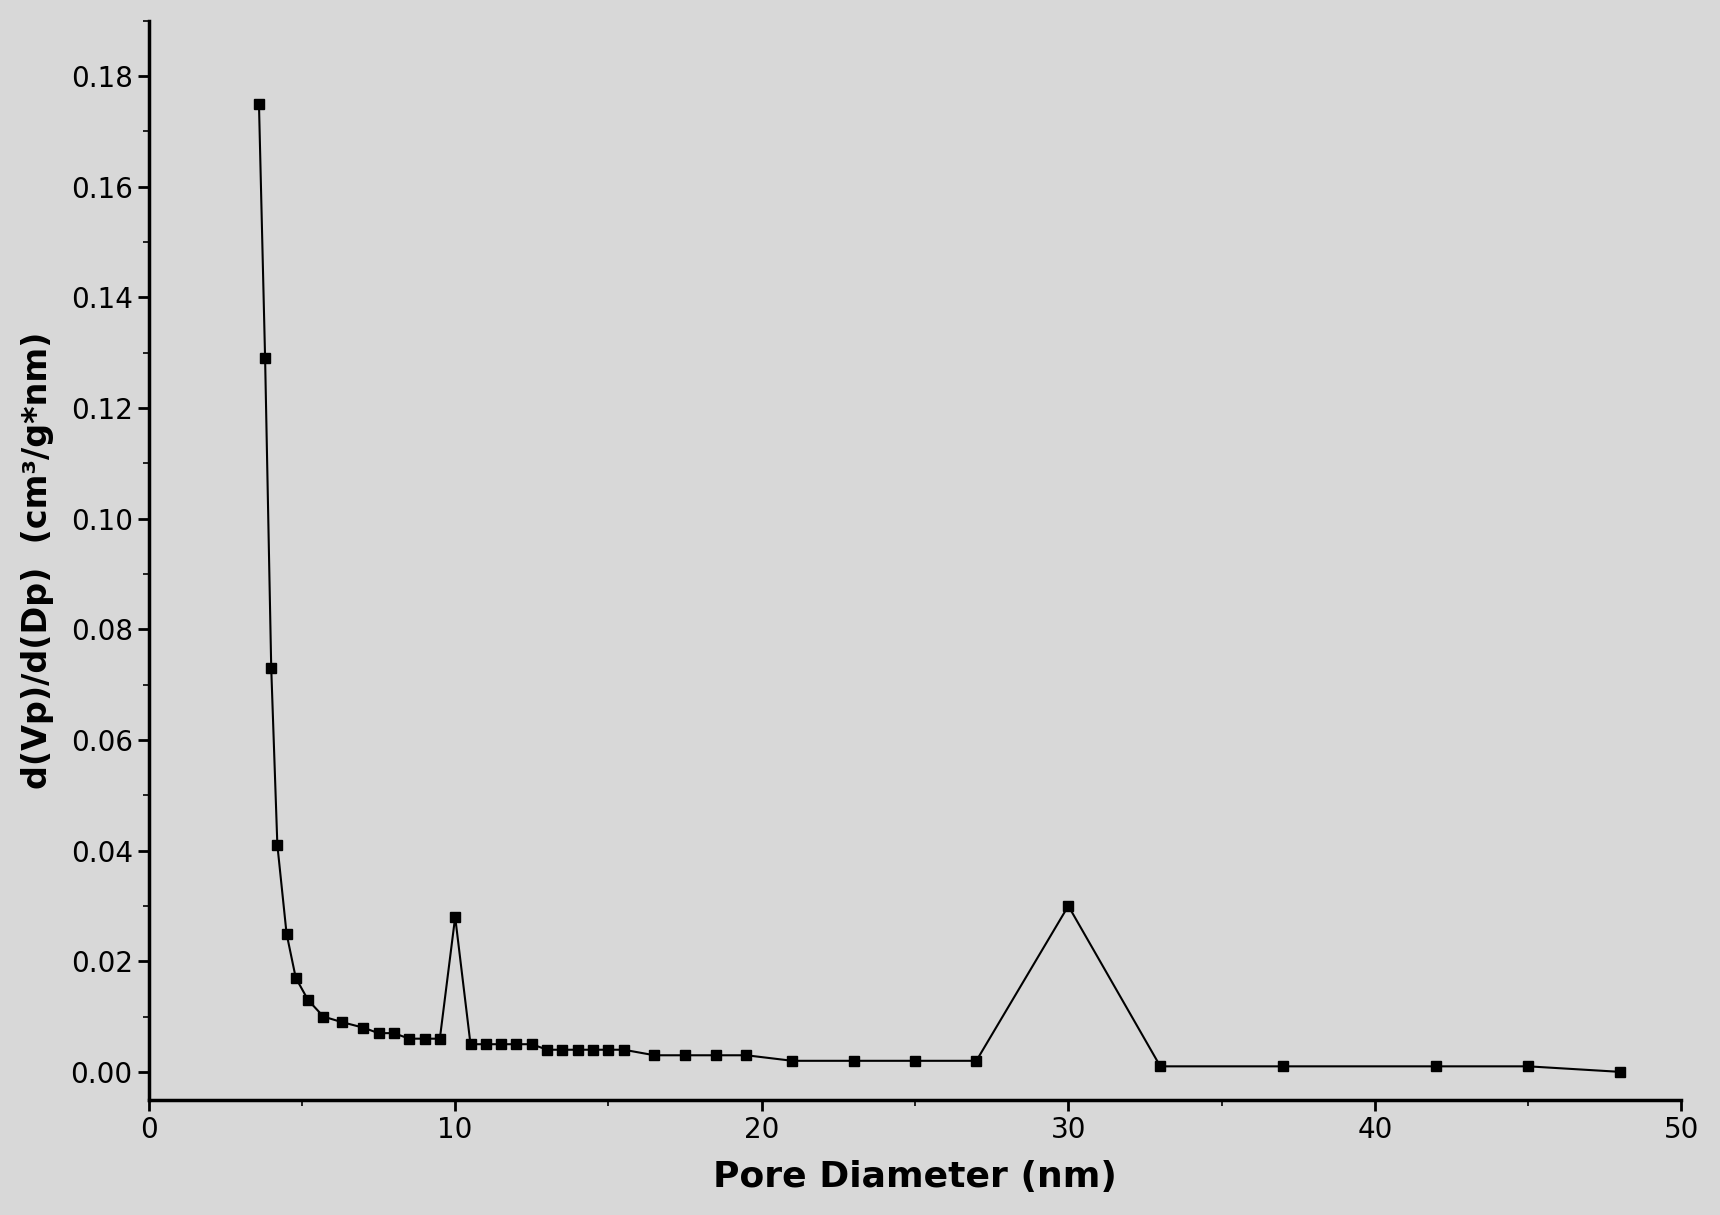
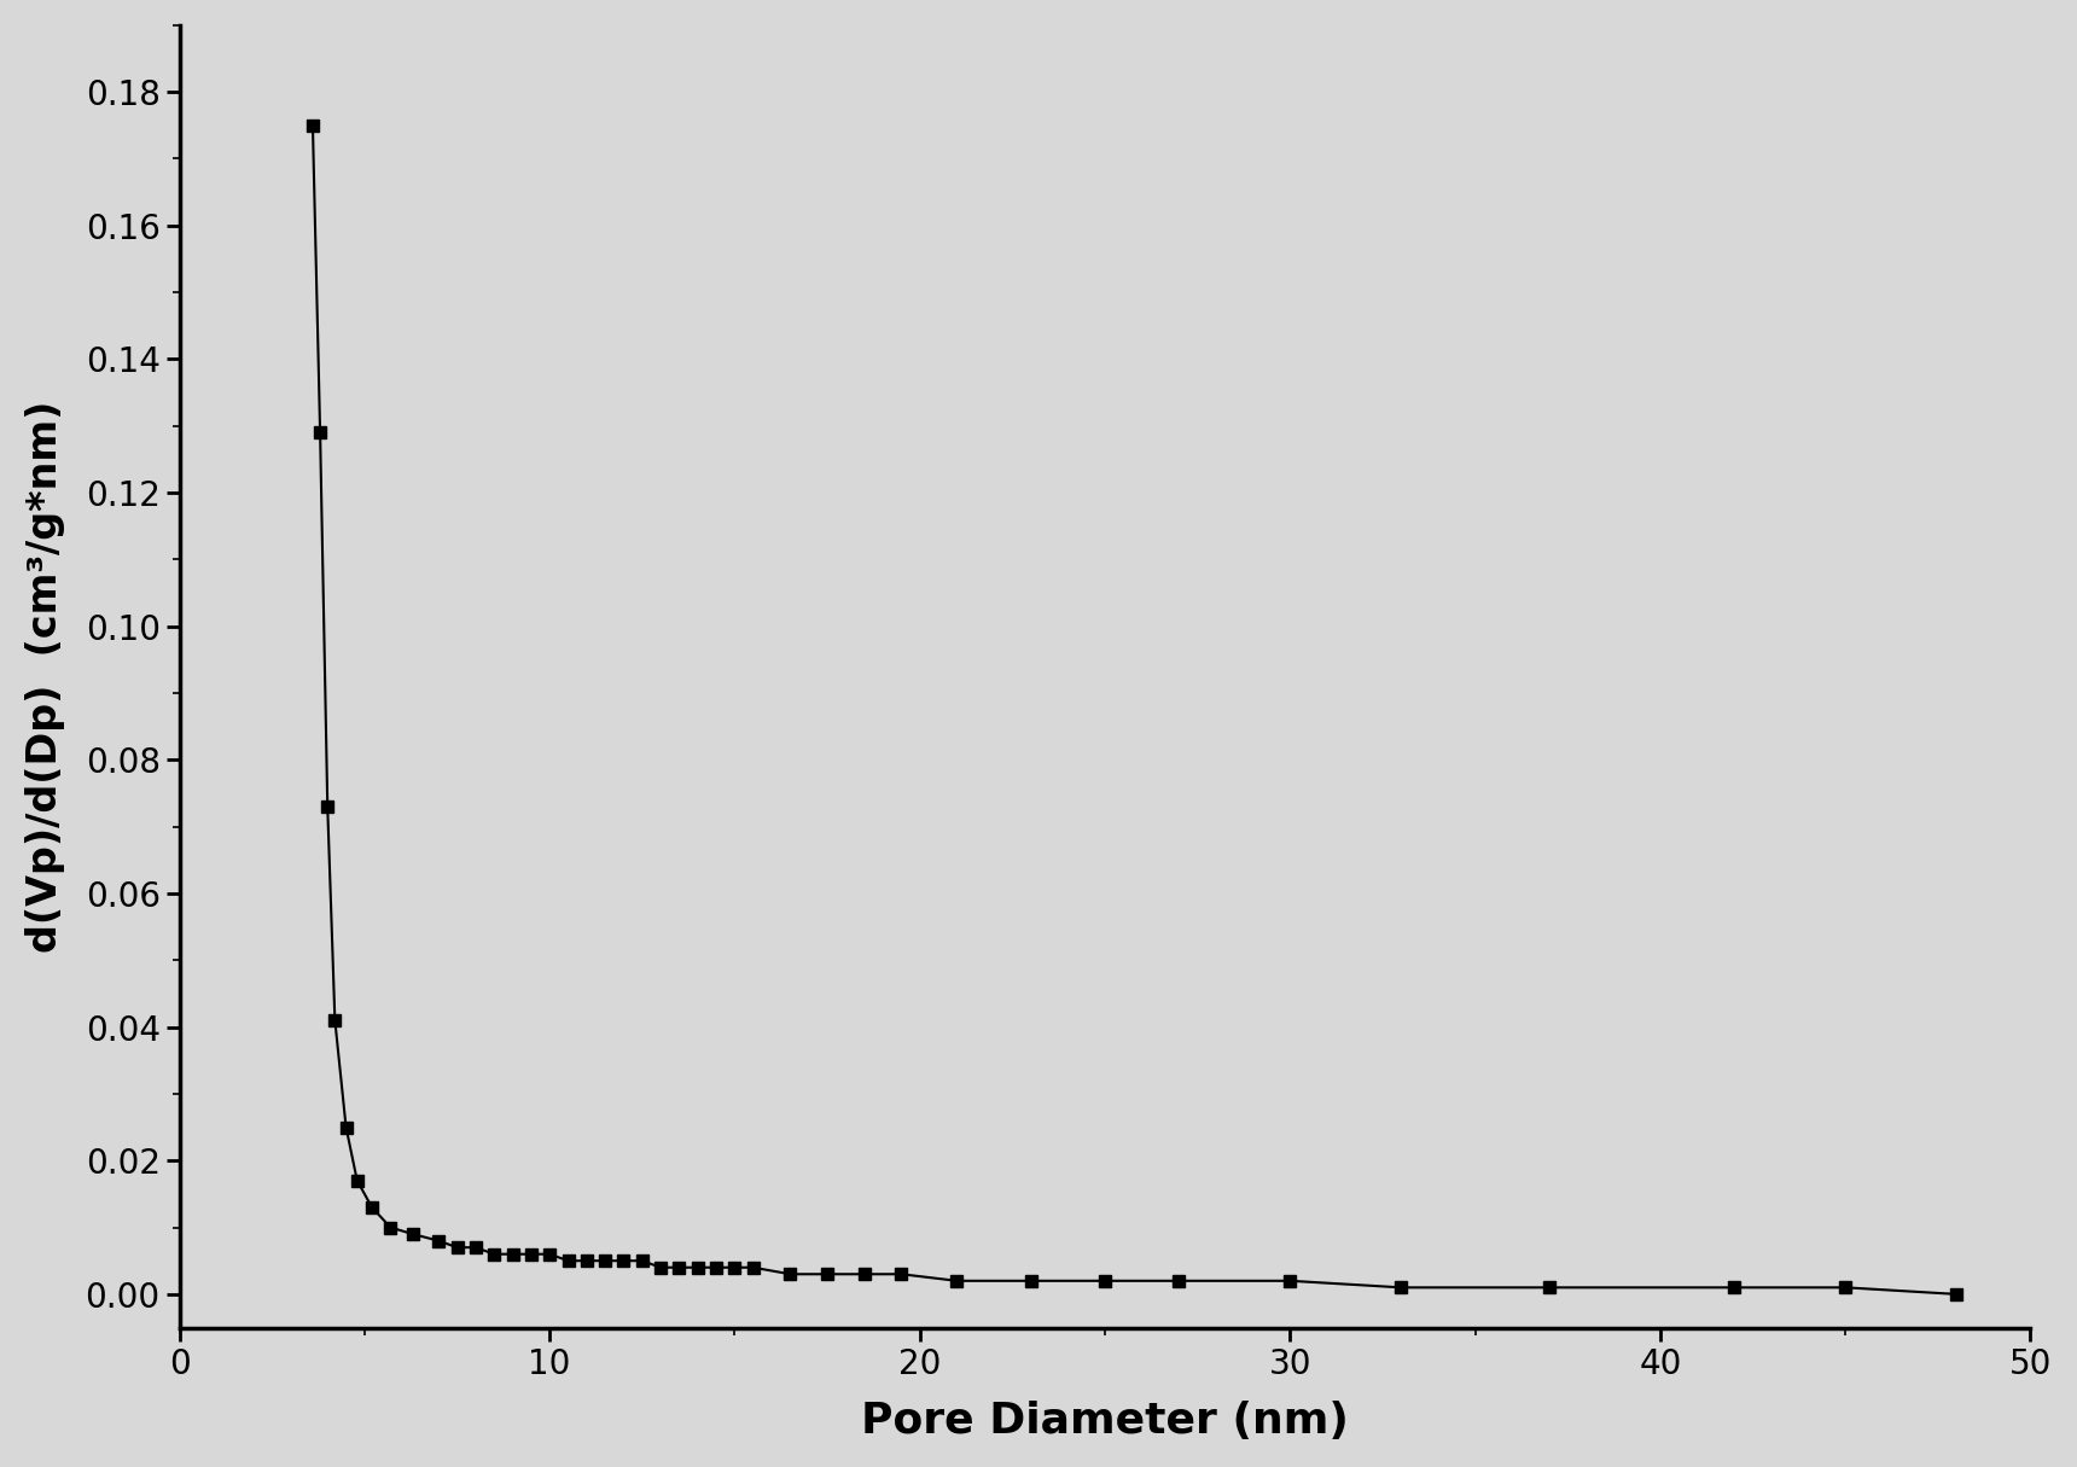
10: 0.028 -> 0.006
30: 0.030 -> 0.002
